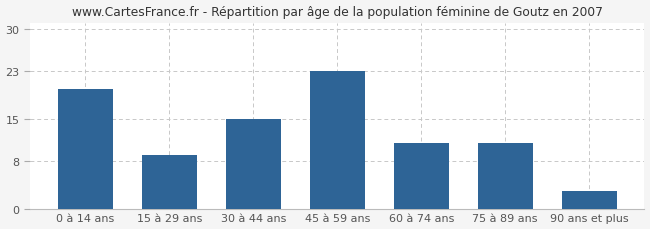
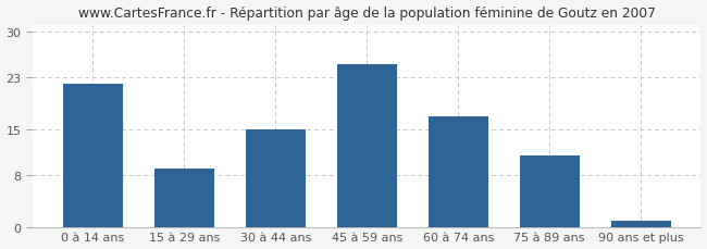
0 à 14 ans: 20 -> 22
45 à 59 ans: 23 -> 25
60 à 74 ans: 11 -> 17
90 ans et plus: 3 -> 1
